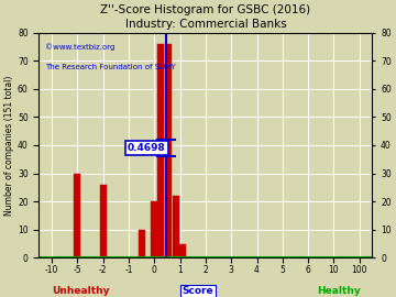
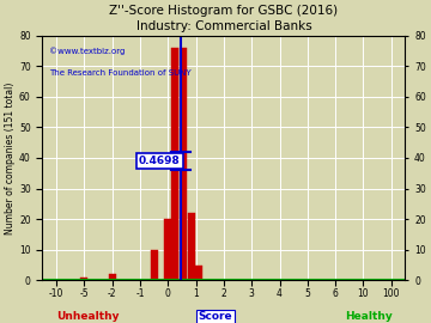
-5: 30 -> 1
-2: 26 -> 2
